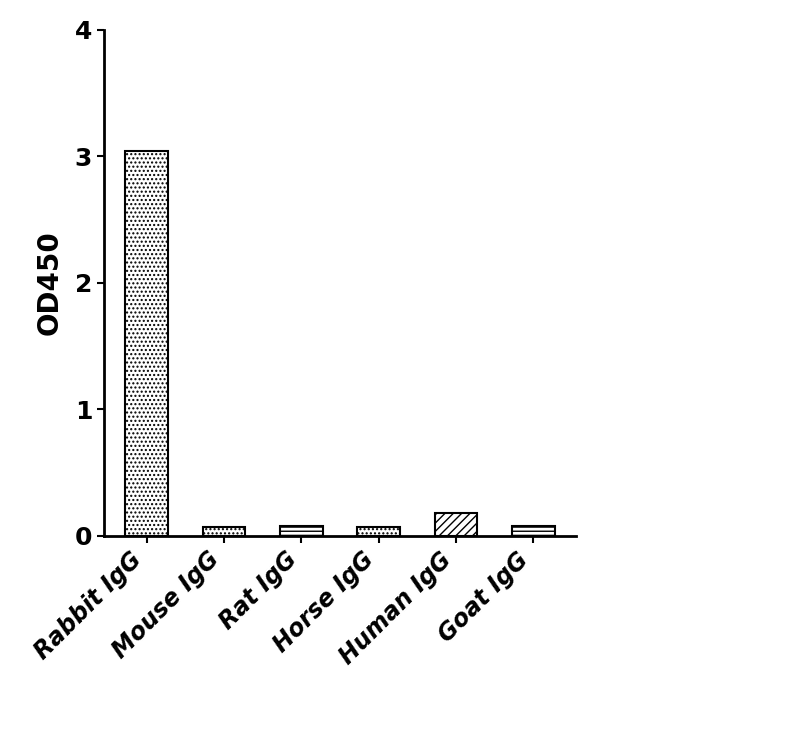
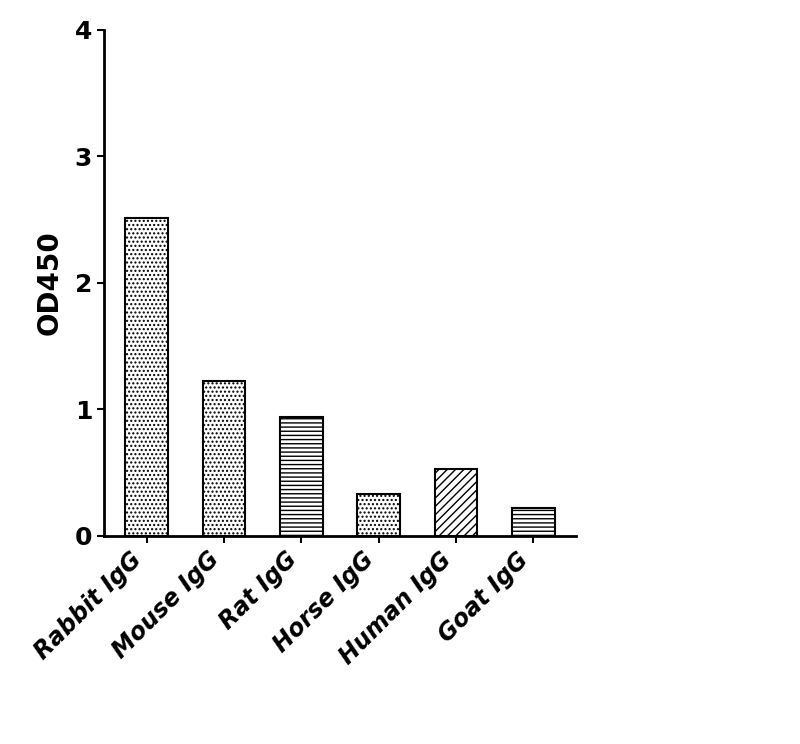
Rabbit IgG: 3.04 -> 2.51
Mouse IgG: 0.07 -> 1.22
Rat IgG: 0.07 -> 0.94
Horse IgG: 0.07 -> 0.33
Human IgG: 0.18 -> 0.53
Goat IgG: 0.07 -> 0.22
